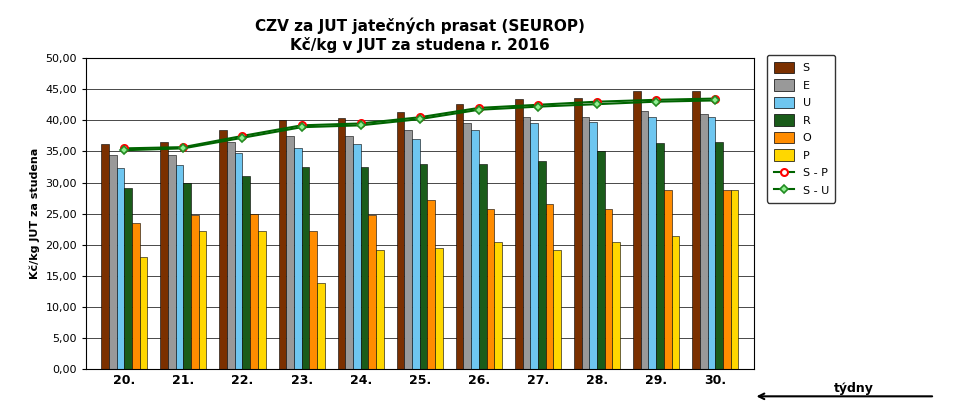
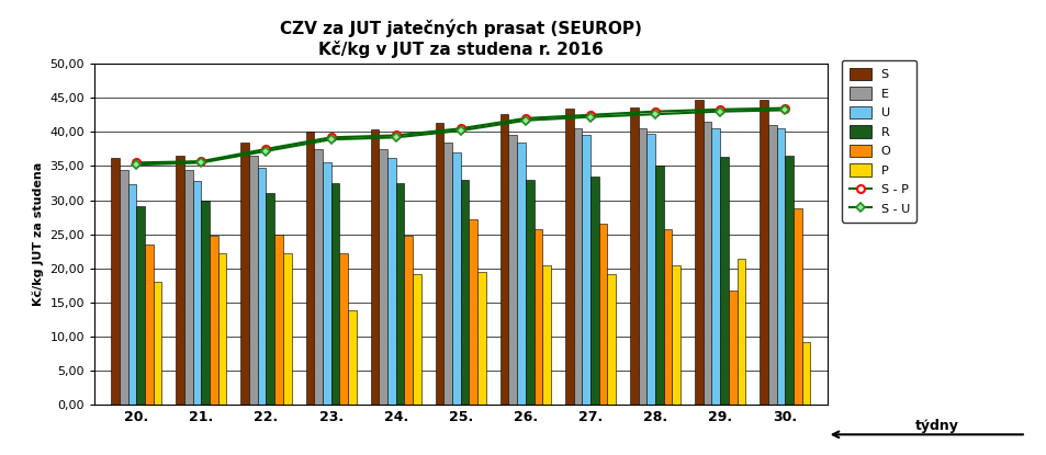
O/29.: 28,8 -> 16,8
P/30.: 28,8 -> 9,2
